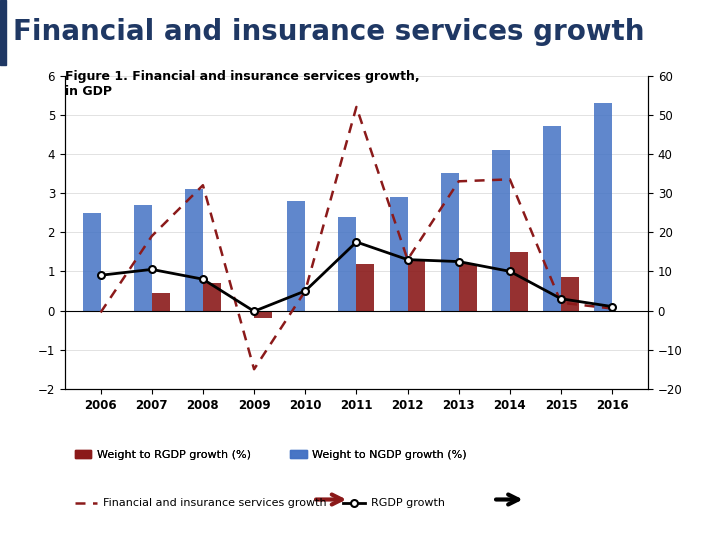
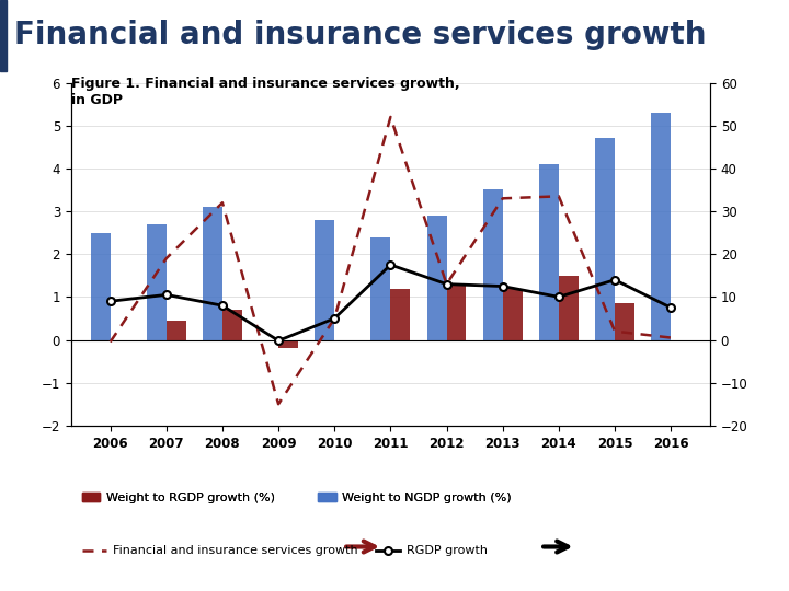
RGDP growth/2015: 0.30 -> 1.40
RGDP growth/2016: 0.10 -> 0.75
